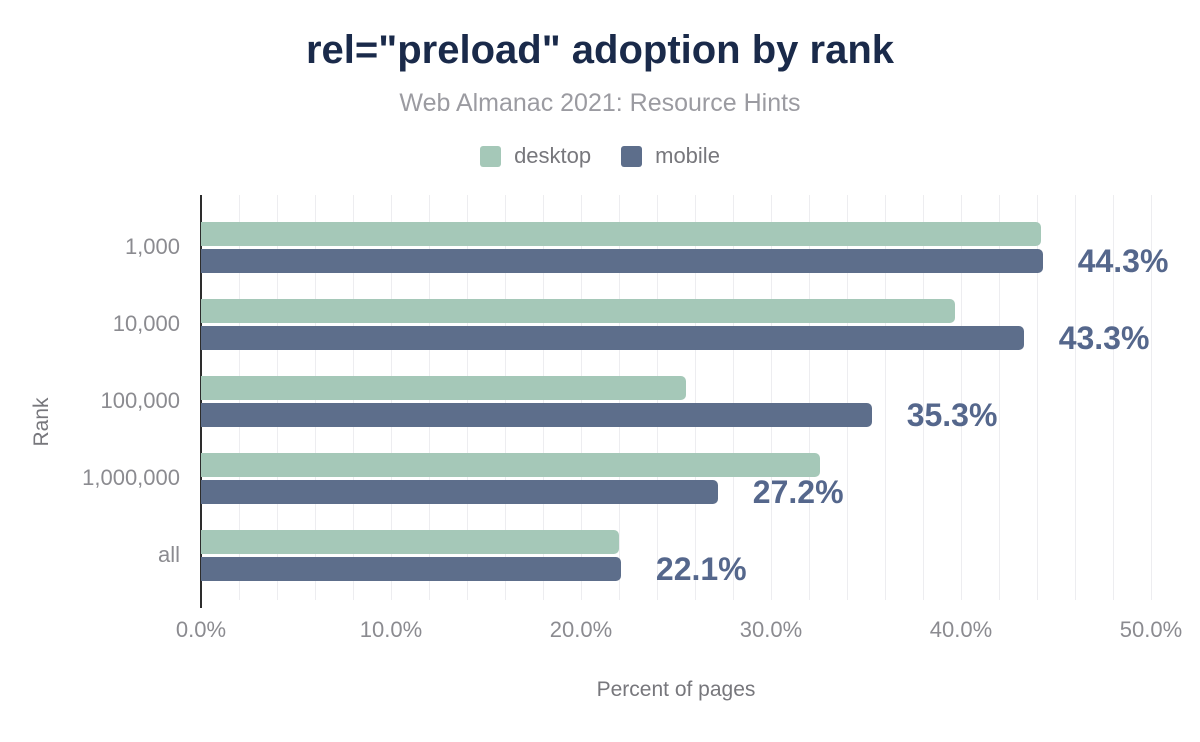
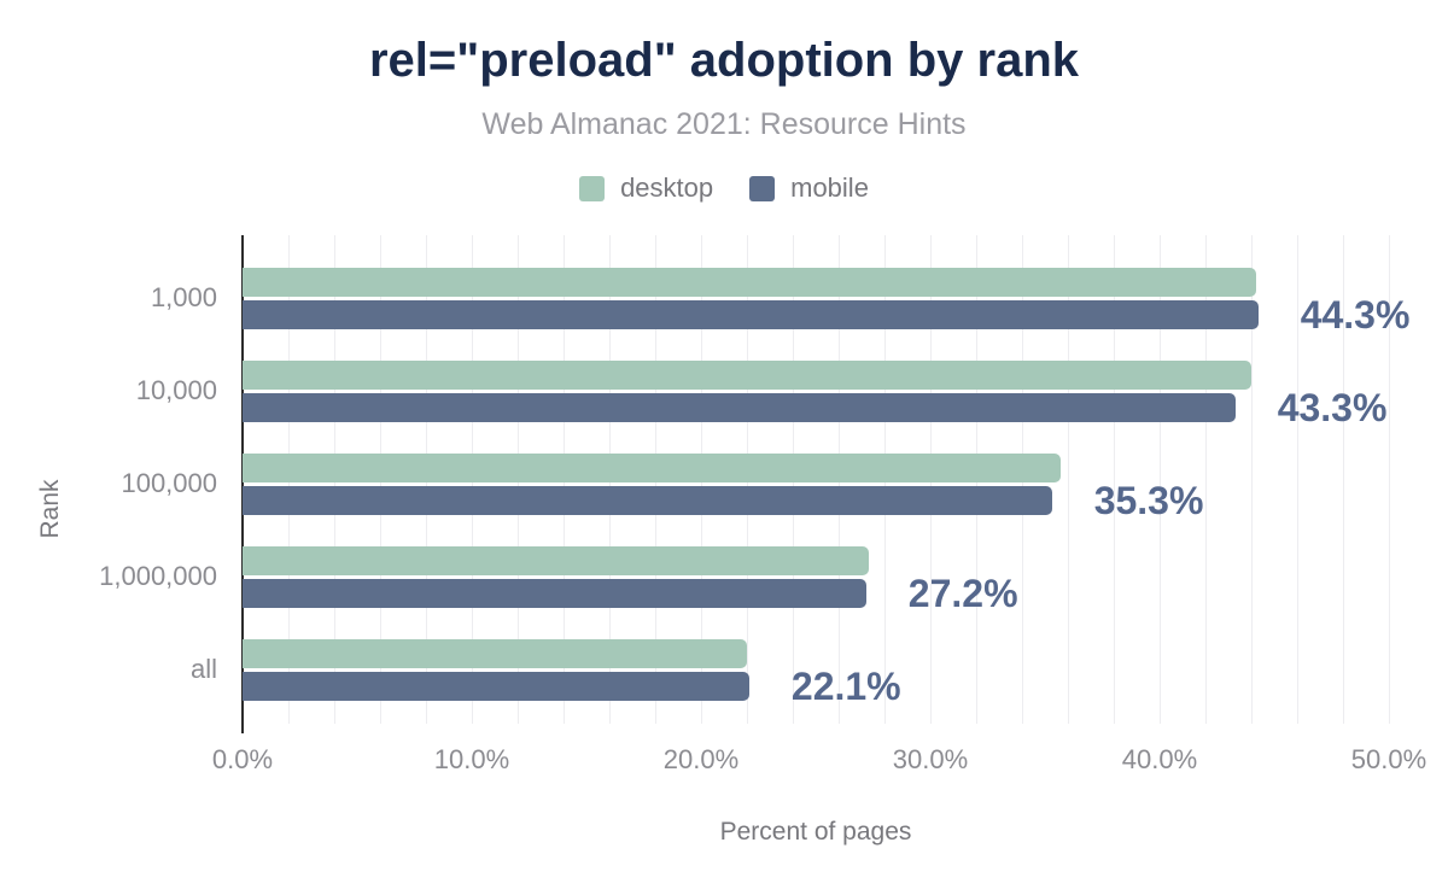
desktop/10,000: 39.7% -> 44.0%
desktop/100,000: 25.5% -> 35.7%
desktop/1,000,000: 32.6% -> 27.3%
